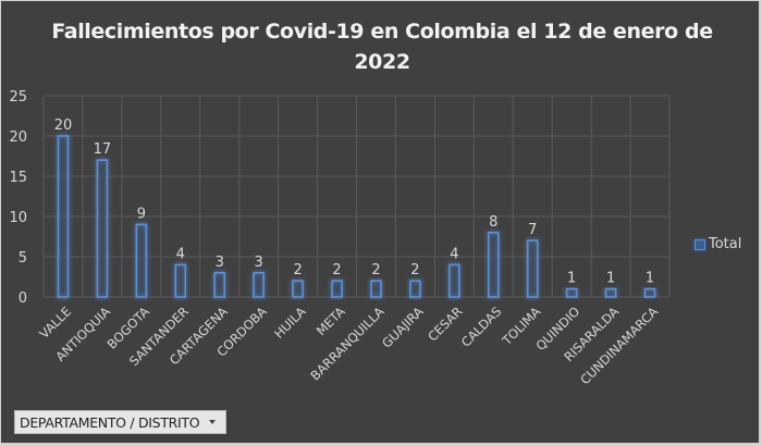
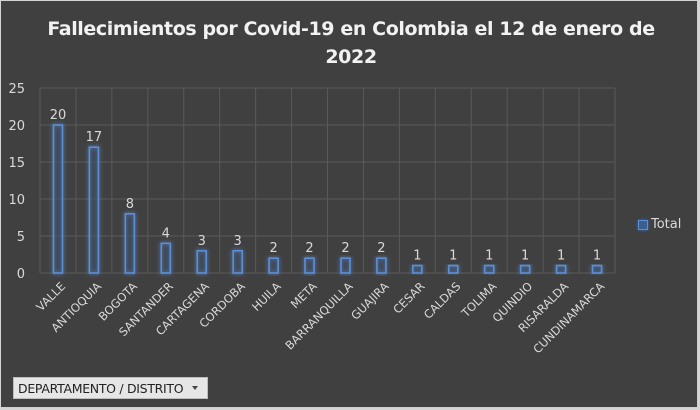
BOGOTA: 9 -> 8
CESAR: 4 -> 1
CALDAS: 8 -> 1
TOLIMA: 7 -> 1
